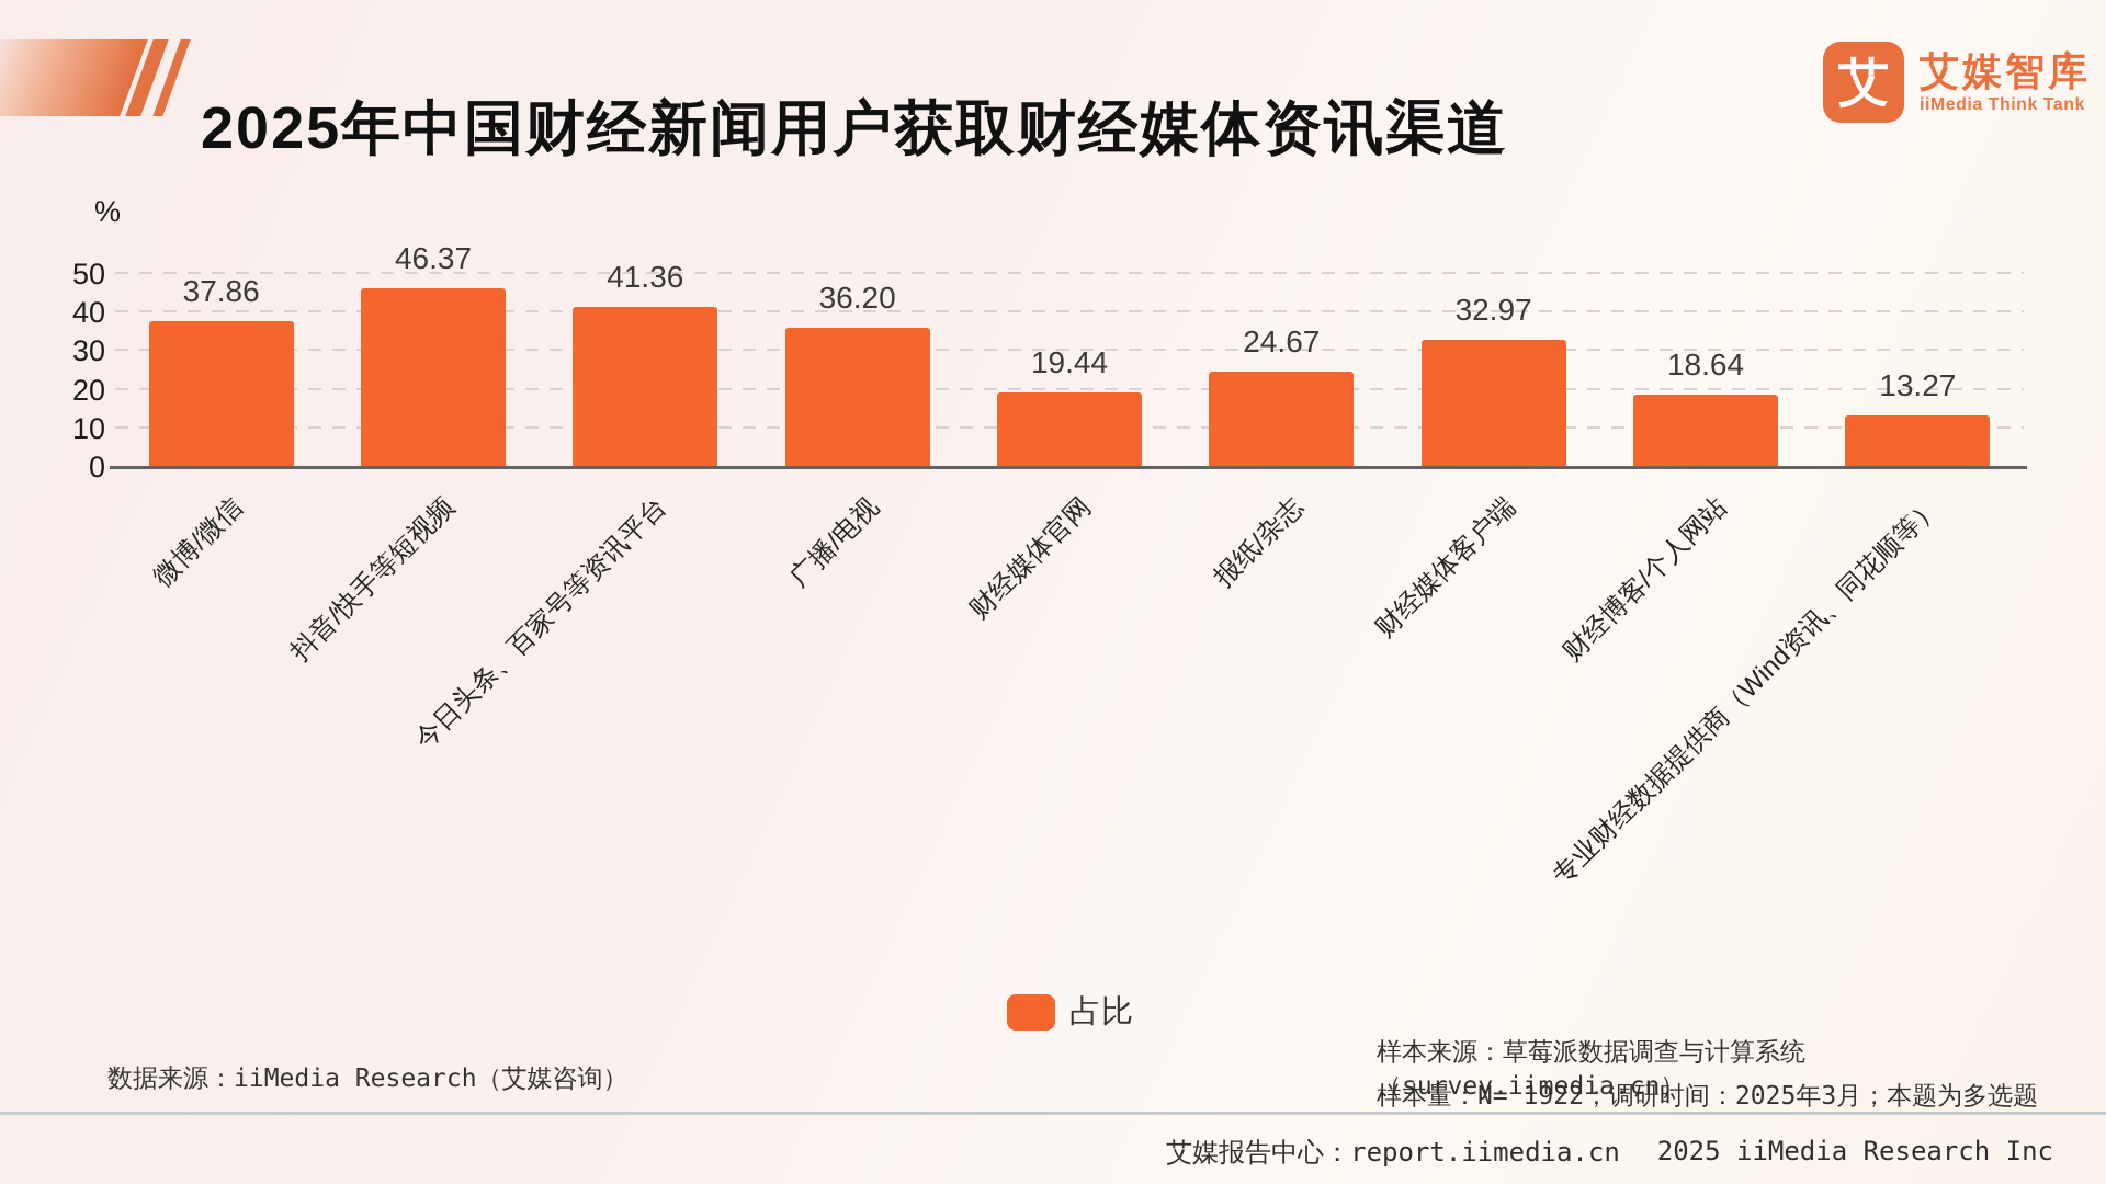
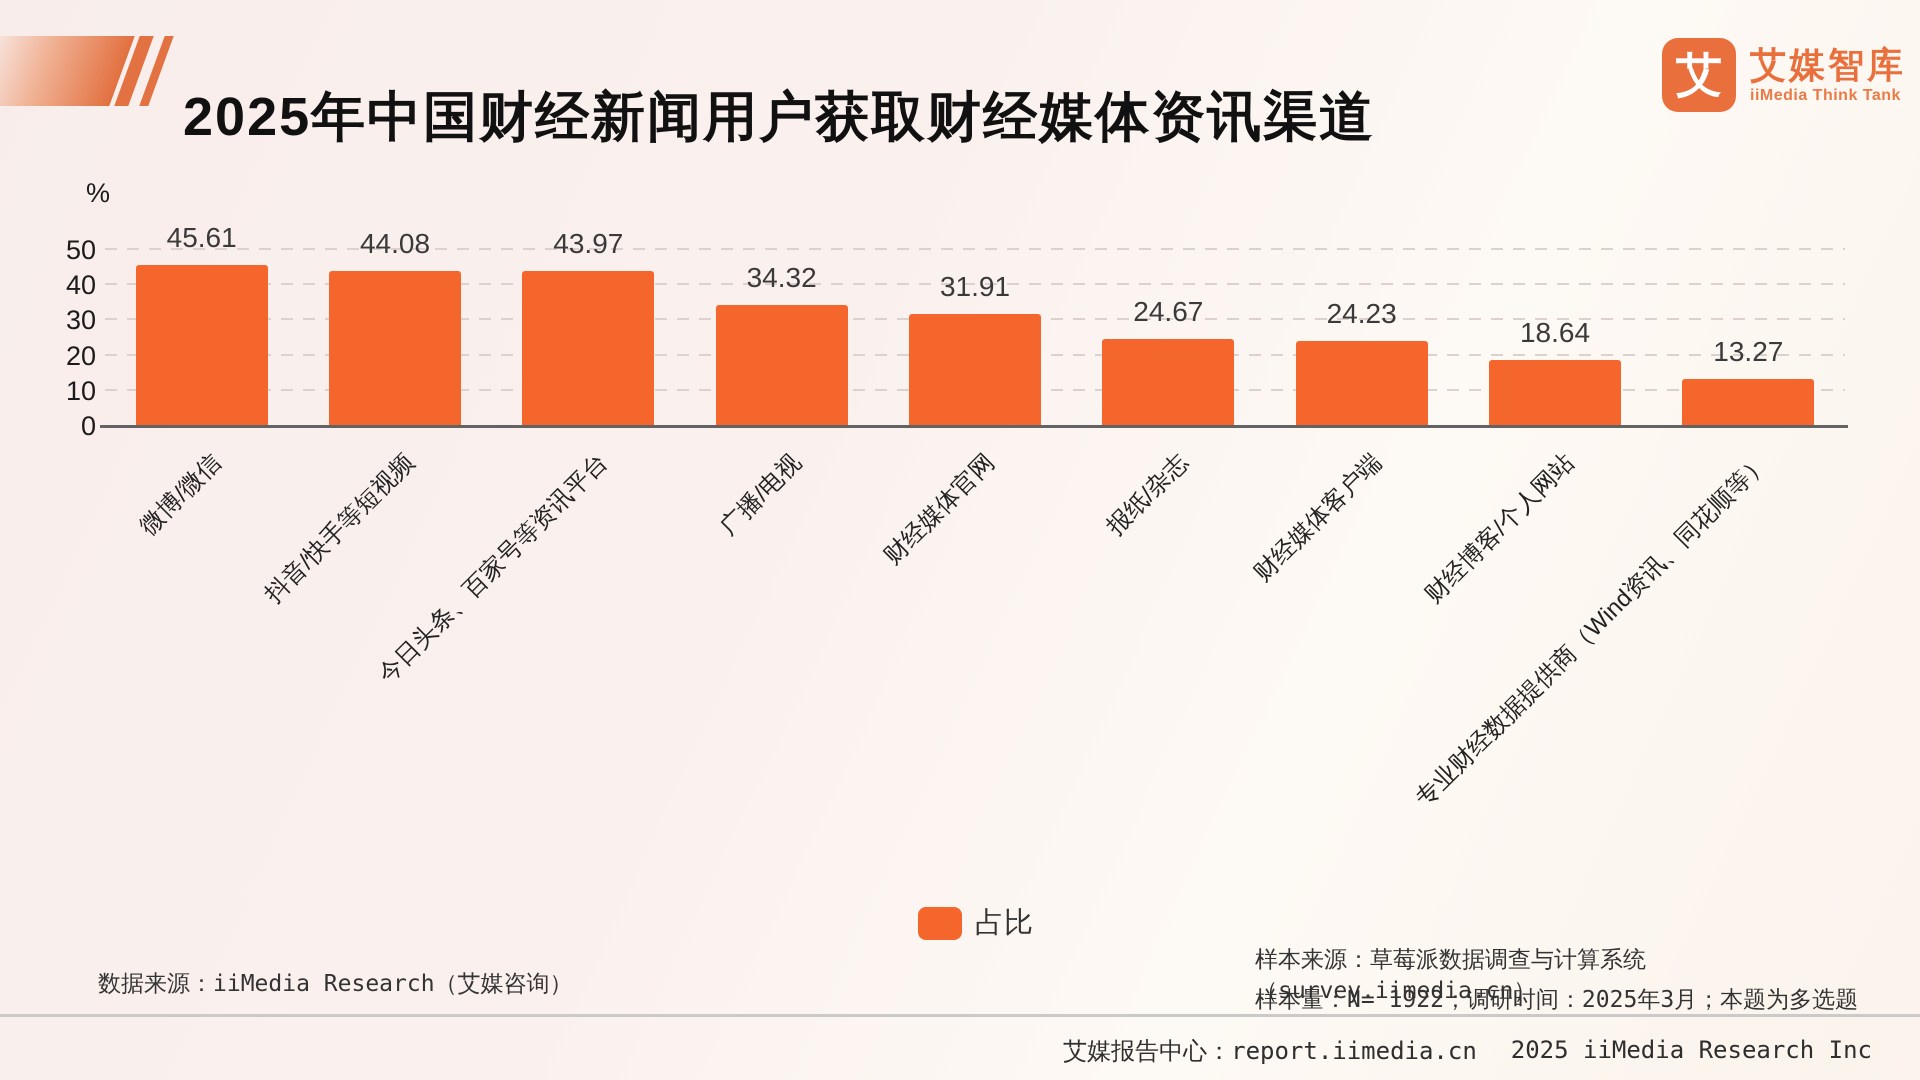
微博/微信: 37.86 -> 45.61
抖音/快手等短视频: 46.37 -> 44.08
今日头条、百家号等资讯平台: 41.36 -> 43.97
广播/电视: 36.20 -> 34.32
财经媒体官网: 19.44 -> 31.91
财经媒体客户端: 32.97 -> 24.23
